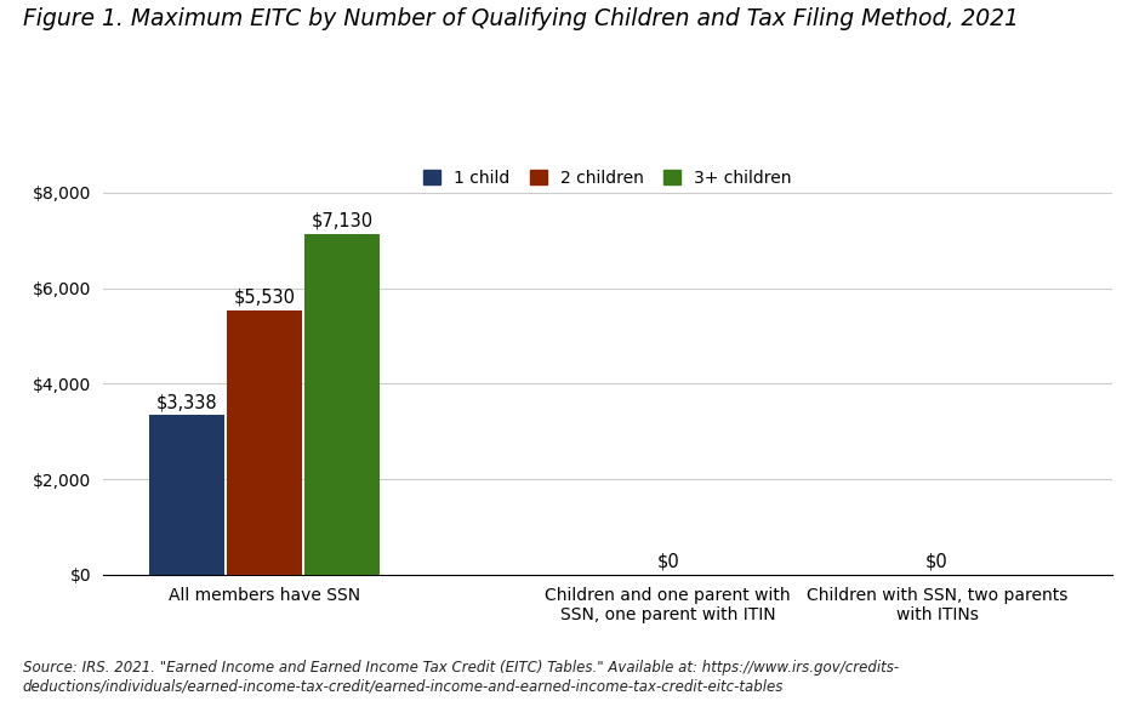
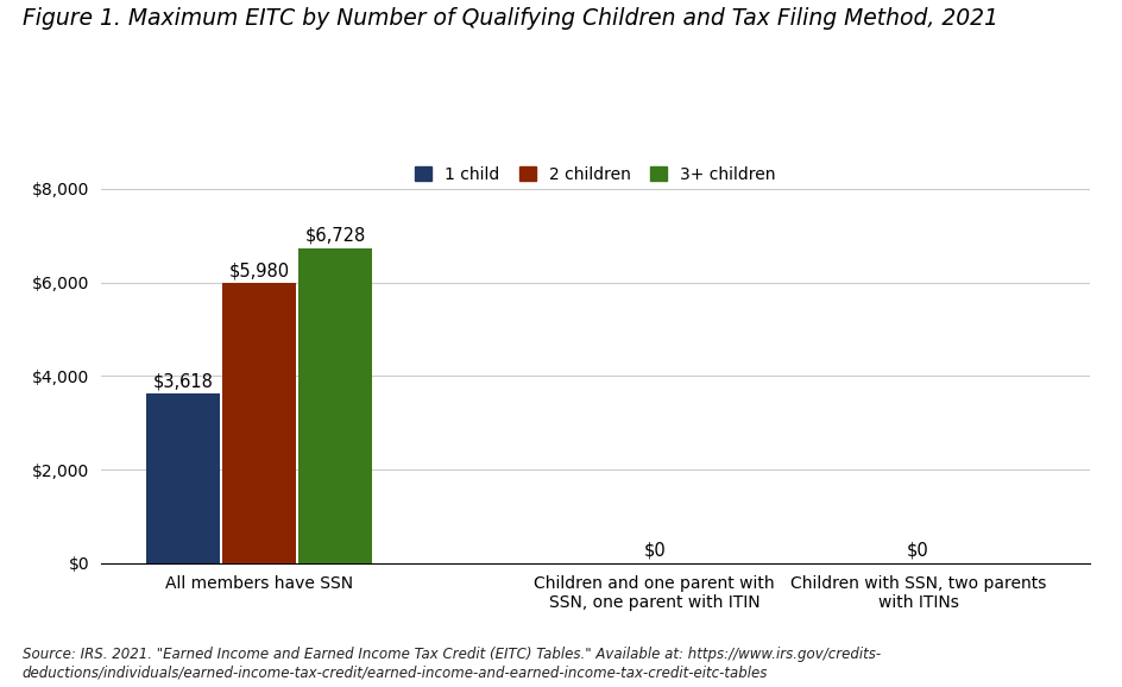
1 child/All members have SSN: $3,338 -> $3,618
2 children/All members have SSN: $5,530 -> $5,980
3+ children/All members have SSN: $7,130 -> $6,728
